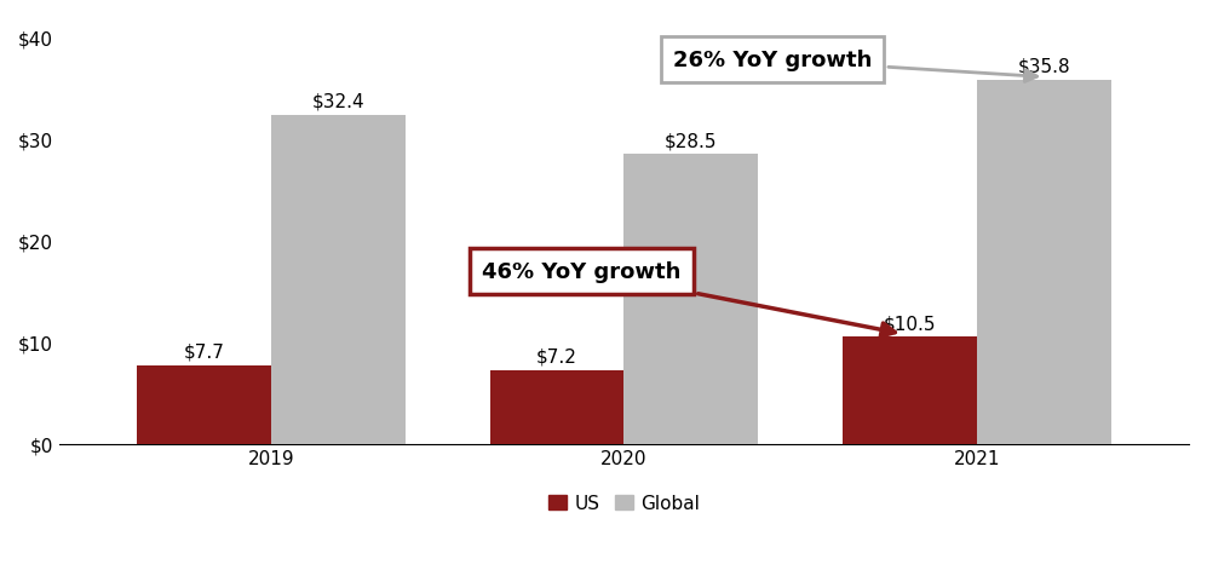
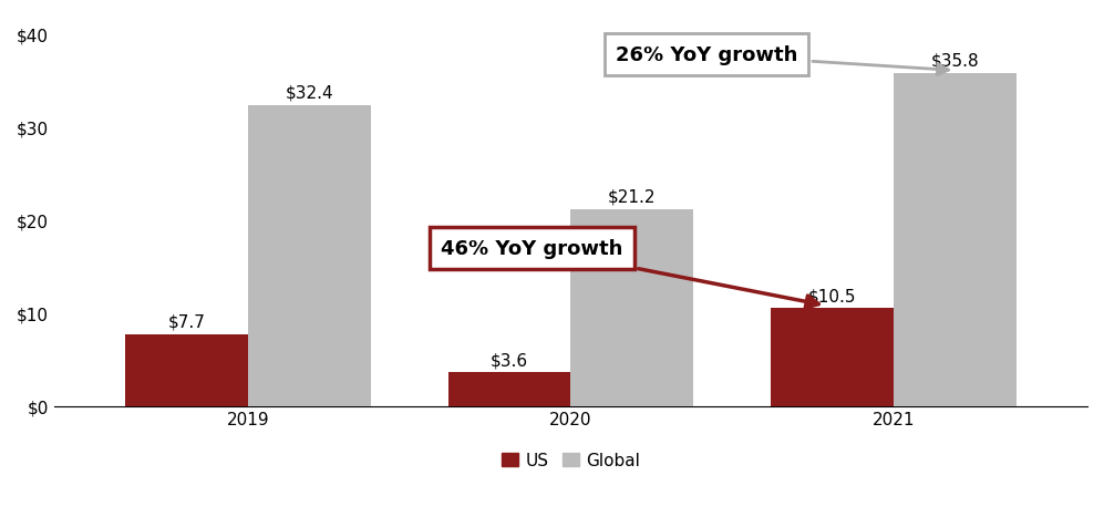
US/2020: $7.2 -> $3.6
Global/2020: $28.5 -> $21.2
